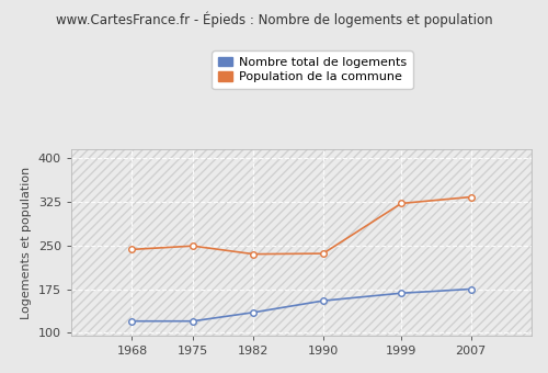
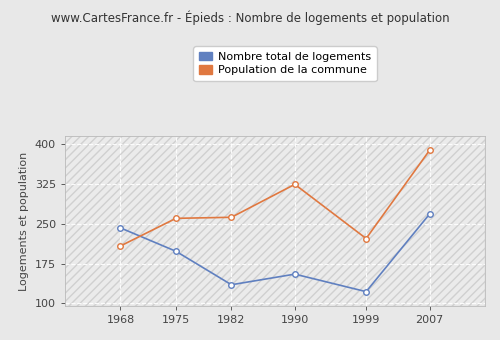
Nombre total de logements/1968: 120 -> 242
Population de la commune/1968: 243 -> 208
Nombre total de logements/1975: 120 -> 198
Population de la commune/1975: 249 -> 260
Population de la commune/1982: 235 -> 262
Population de la commune/1990: 236 -> 324
Nombre total de logements/1999: 168 -> 122
Population de la commune/1999: 322 -> 222
Nombre total de logements/2007: 175 -> 268
Population de la commune/2007: 333 -> 388
